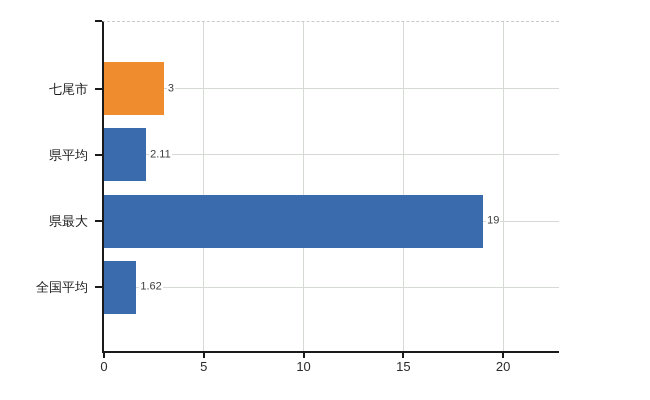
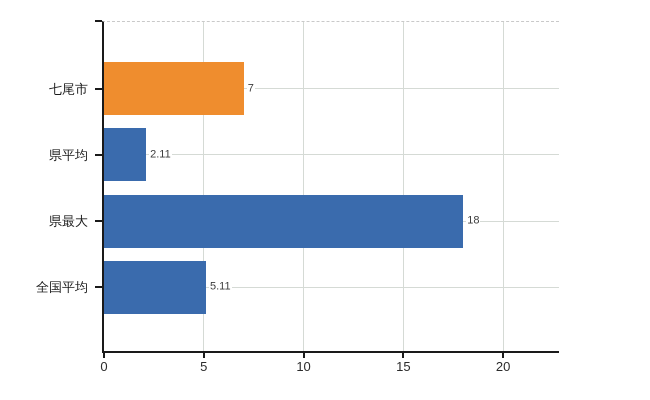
七尾市: 3 -> 7
県最大: 19 -> 18
全国平均: 1.62 -> 5.11
